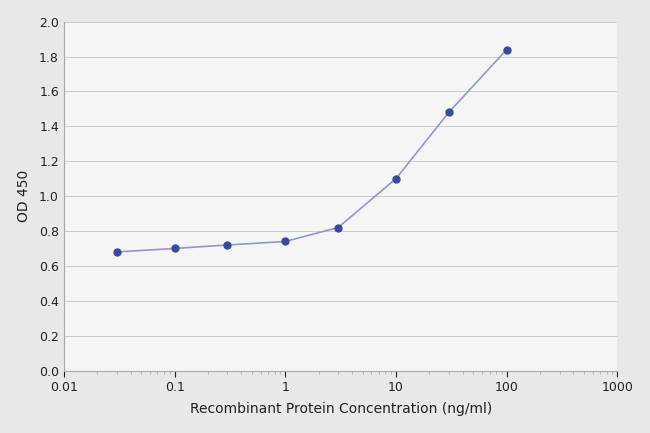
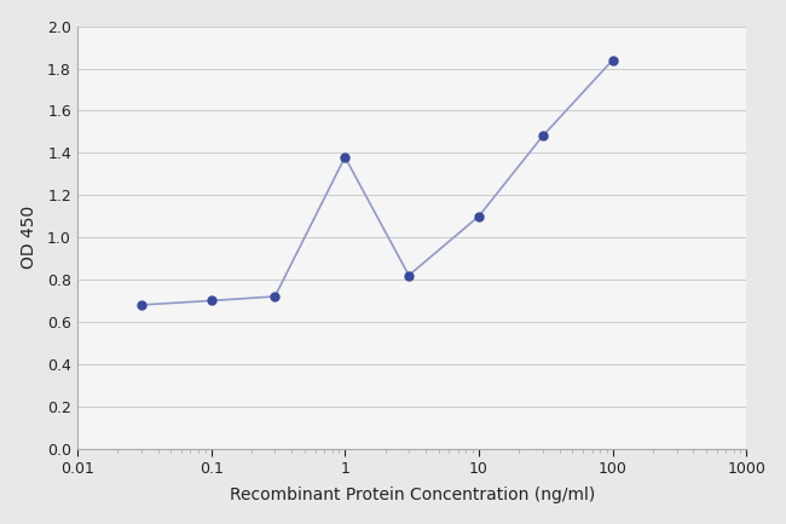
1: 0.74 -> 1.38
